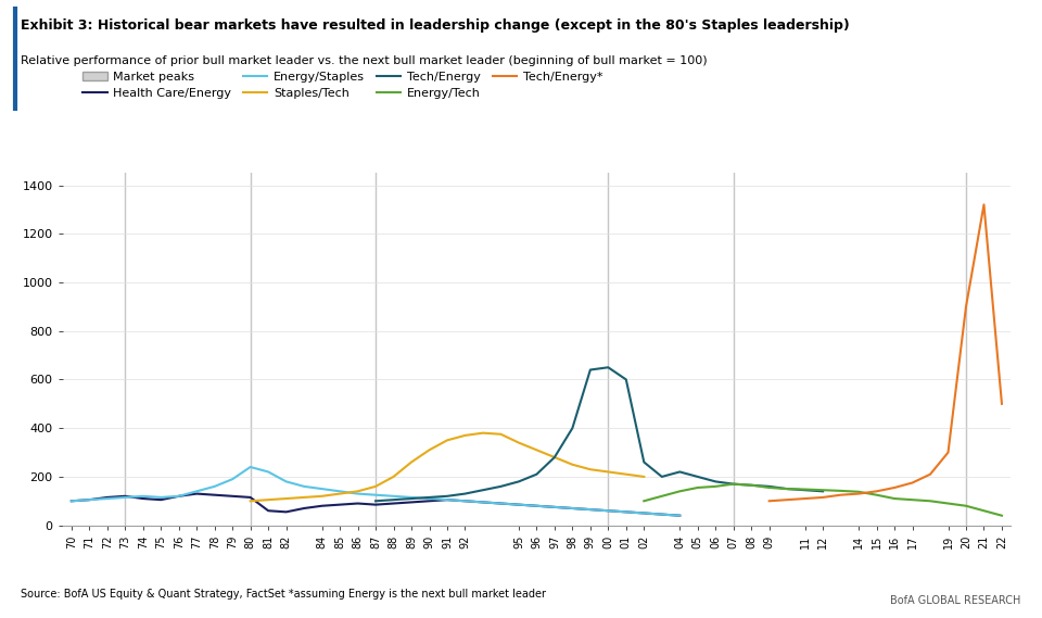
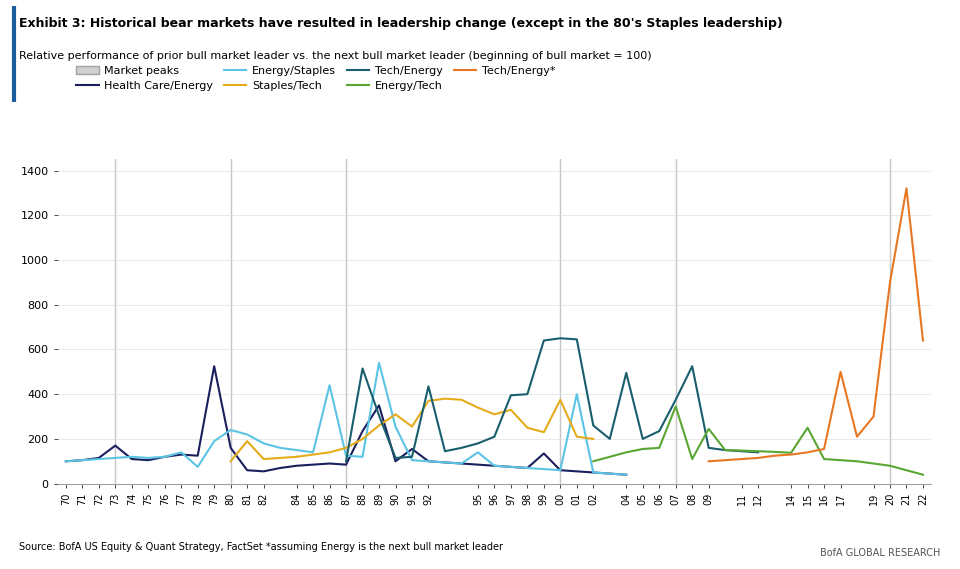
Health Care/Energy/73: 120 -> 170
Energy/Staples/78: 160 -> 75
Health Care/Energy/79: 120 -> 525
Health Care/Energy/80: 115 -> 160
Staples/Tech/81: 105 -> 190
Energy/Staples/86: 130 -> 440
Health Care/Energy/88: 90 -> 235
Tech/Energy/88: 105 -> 515
Health Care/Energy/89: 95 -> 350
Energy/Staples/89: 115 -> 540
Tech/Energy/89: 110 -> 305
Energy/Staples/90: 110 -> 255
Health Care/Energy/91: 105 -> 155
Staples/Tech/91: 350 -> 255
Tech/Energy/92: 130 -> 435
Energy/Staples/95: 85 -> 140
Staples/Tech/97: 280 -> 330
Tech/Energy/97: 280 -> 395
Health Care/Energy/99: 65 -> 135
Staples/Tech/00: 220 -> 375
Energy/Staples/01: 55 -> 400
Tech/Energy/01: 600 -> 645
Tech/Energy/04: 220 -> 495
Tech/Energy/06: 180 -> 235
Tech/Energy/07: 170 -> 375
Energy/Tech/07: 170 -> 345
Tech/Energy/08: 165 -> 525
Energy/Tech/08: 165 -> 110
Energy/Tech/09: 155 -> 245
Energy/Tech/15: 125 -> 250
Tech/Energy*/17: 175 -> 500
Tech/Energy*/22: 500 -> 640
